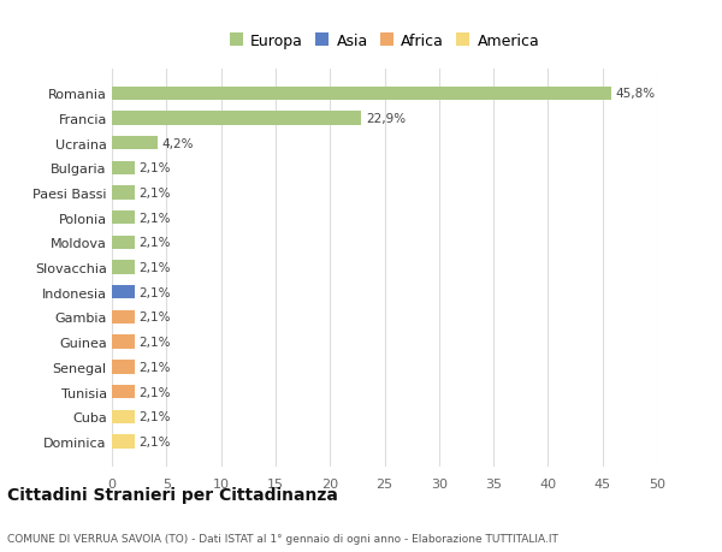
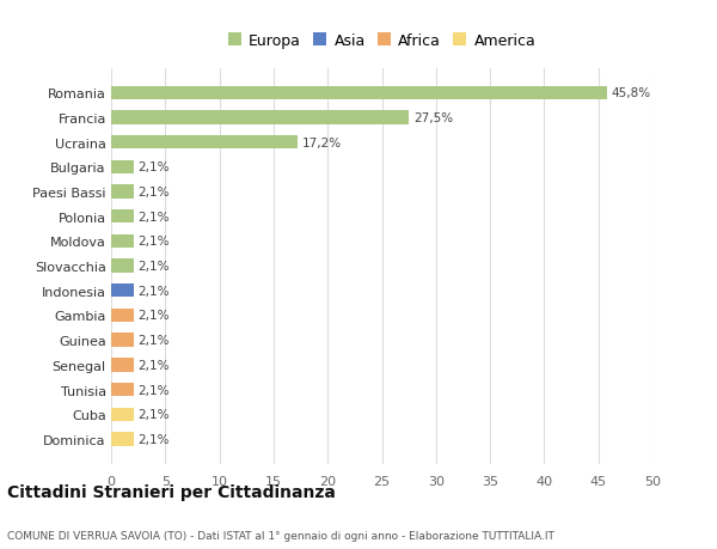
Francia: 22,9% -> 27,5%
Ucraina: 4,2% -> 17,2%
